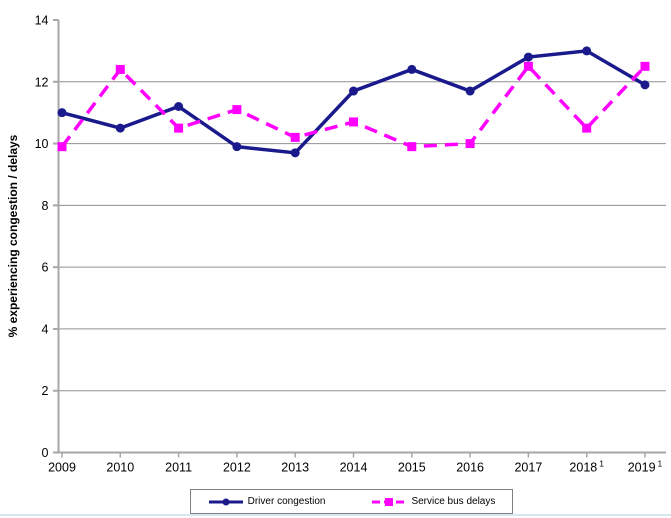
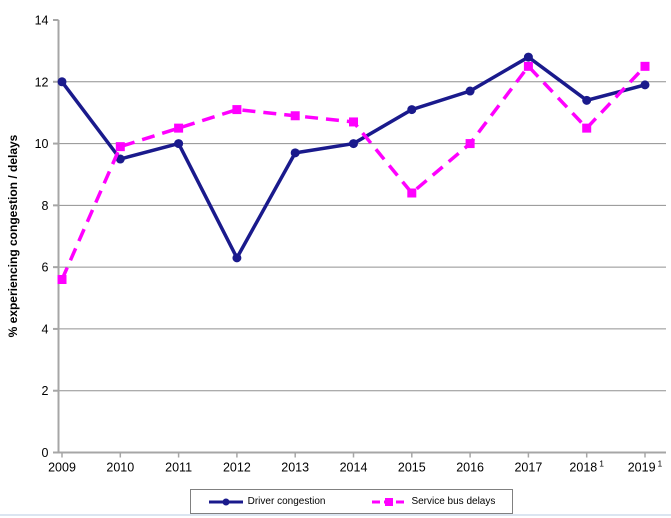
Driver congestion/2009: 11.0 -> 12.0
Service bus delays/2009: 9.9 -> 5.6
Driver congestion/2010: 10.5 -> 9.5
Service bus delays/2010: 12.4 -> 9.9
Driver congestion/2011: 11.2 -> 10.0
Driver congestion/2012: 9.9 -> 6.3
Service bus delays/2013: 10.2 -> 10.9
Driver congestion/2014: 11.7 -> 10.0
Driver congestion/2015: 12.4 -> 11.1
Service bus delays/2015: 9.9 -> 8.4
Driver congestion/2018: 13.0 -> 11.4
